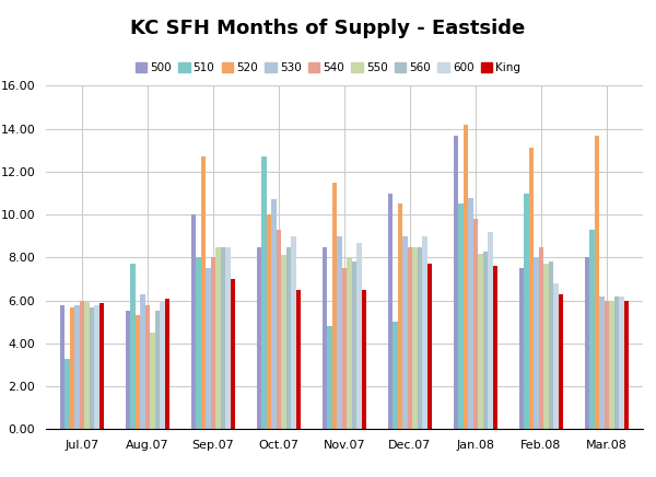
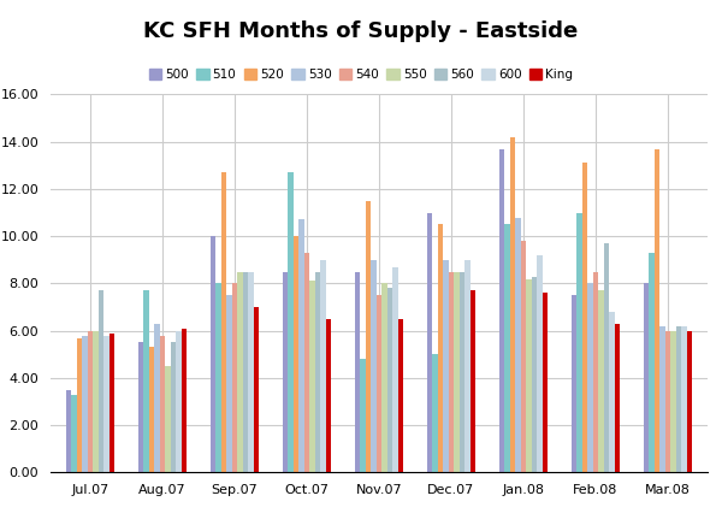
500/Jul.07: 5.8 -> 3.5
560/Jul.07: 5.7 -> 7.7
560/Feb.08: 7.8 -> 9.7
